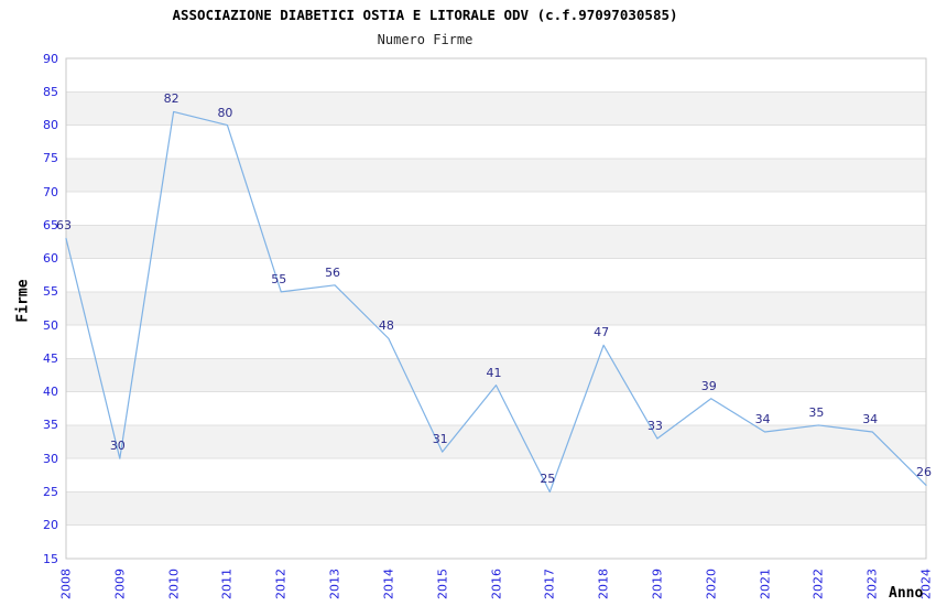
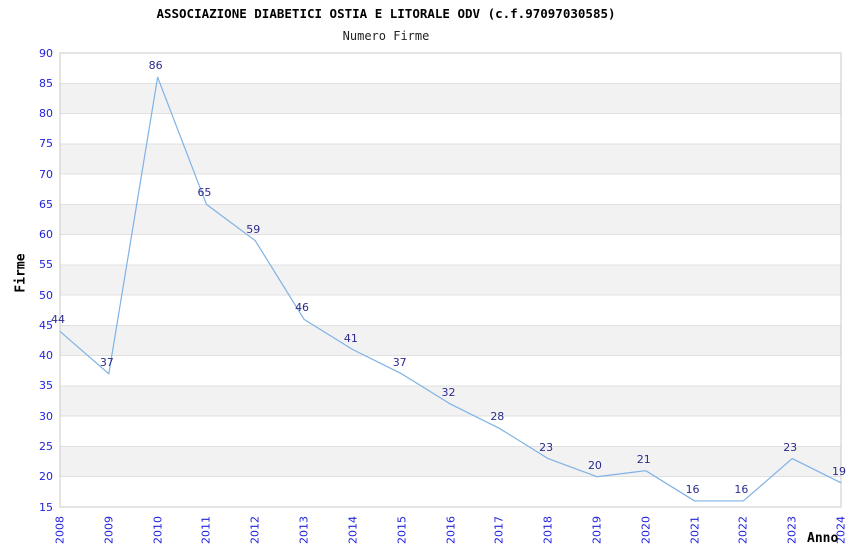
2008: 63 -> 44
2009: 30 -> 37
2010: 82 -> 86
2011: 80 -> 65
2012: 55 -> 59
2013: 56 -> 46
2014: 48 -> 41
2015: 31 -> 37
2016: 41 -> 32
2017: 25 -> 28
2018: 47 -> 23
2019: 33 -> 20
2020: 39 -> 21
2021: 34 -> 16
2022: 35 -> 16
2023: 34 -> 23
2024: 26 -> 19
